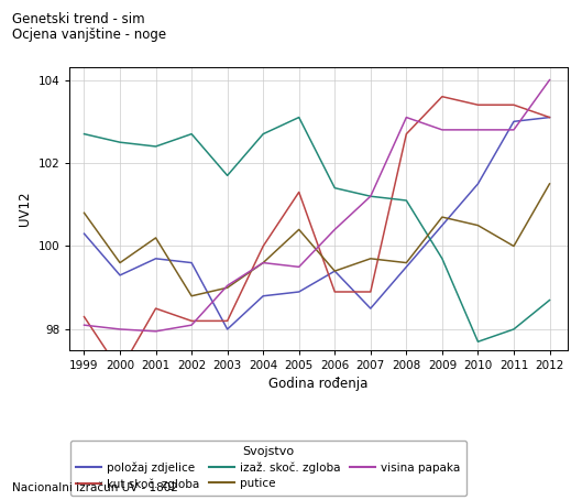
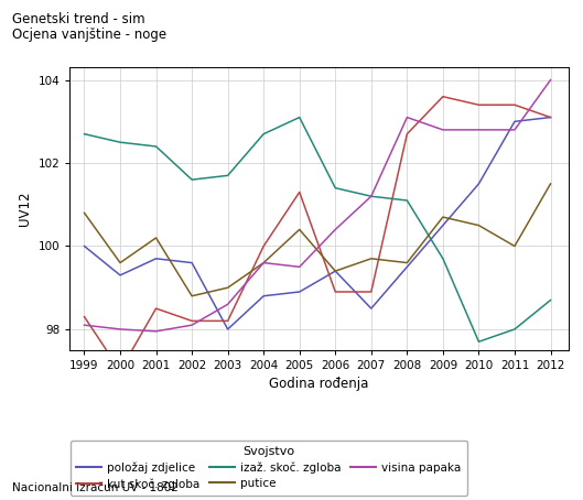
položaj zdjelice/1999: 100.3 -> 100.0
izaž. skoč. zgloba/2002: 102.7 -> 101.6
visina papaka/2003: 99.05 -> 98.60
